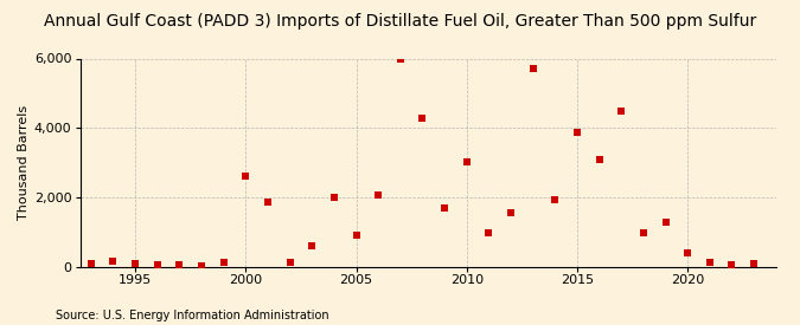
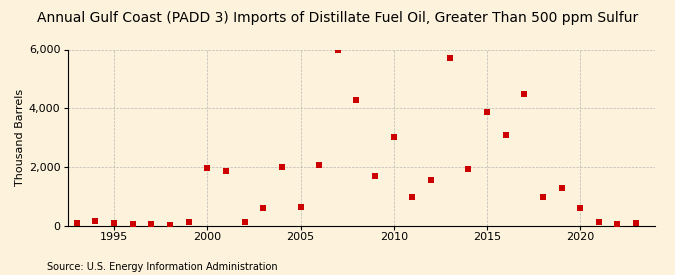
2000: 2,600 -> 1,950
2005: 900 -> 620
2020: 400 -> 600
